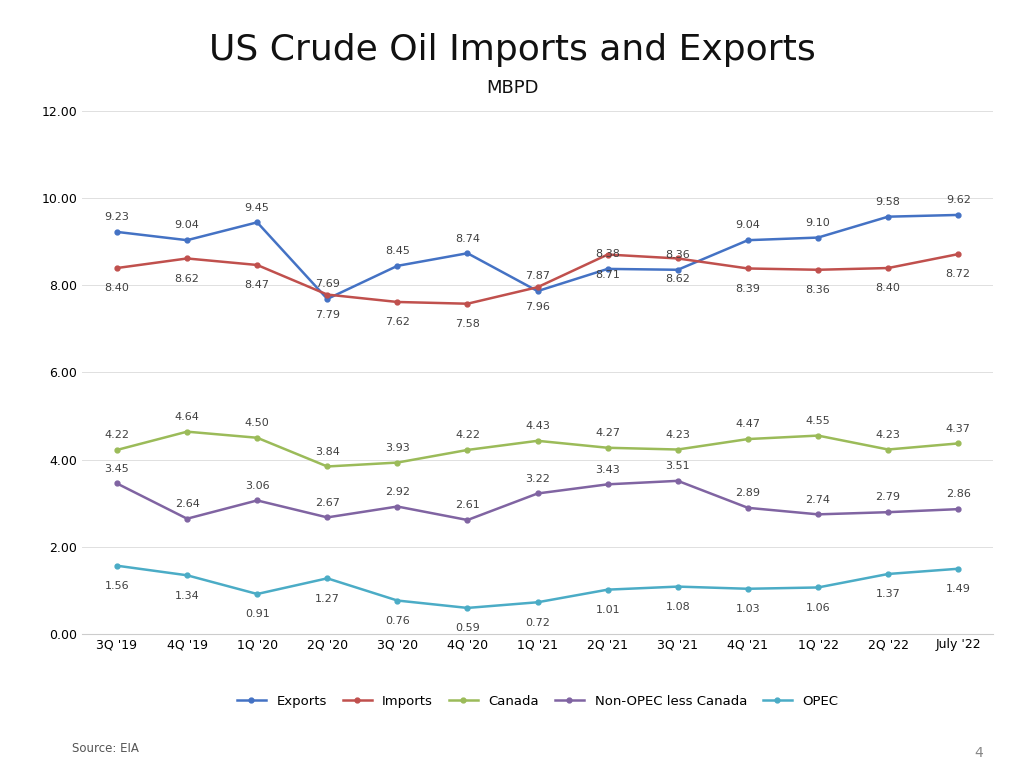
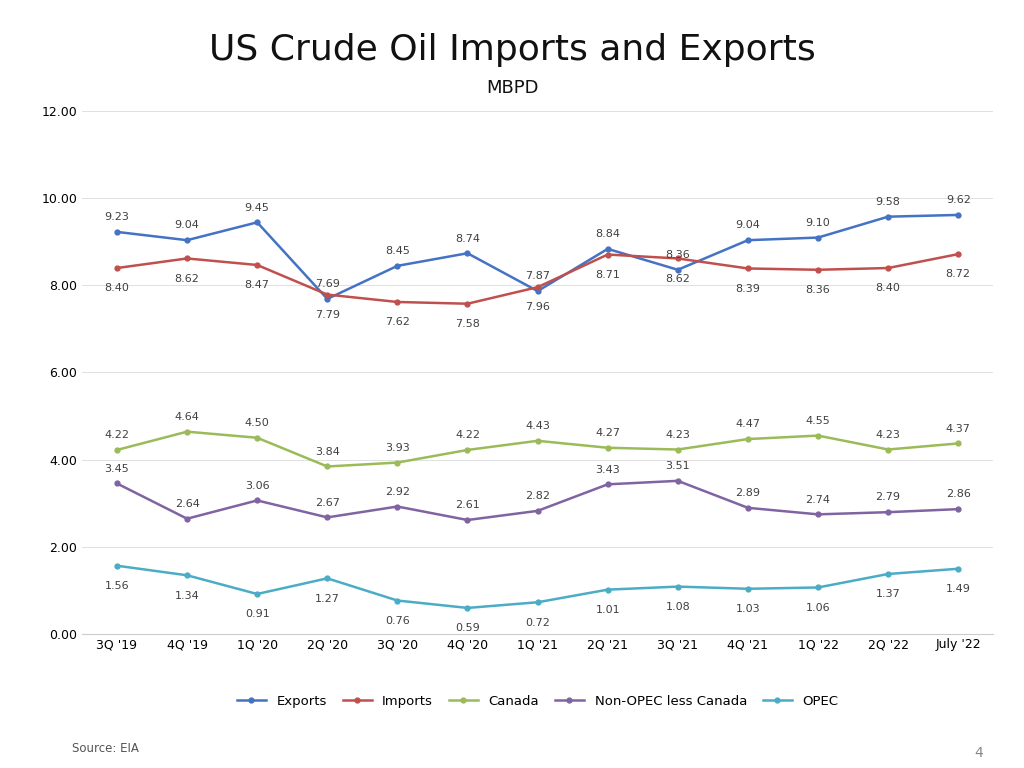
Non-OPEC less Canada/1Q '21: 3.22 -> 2.82
Exports/2Q '21: 8.38 -> 8.84
